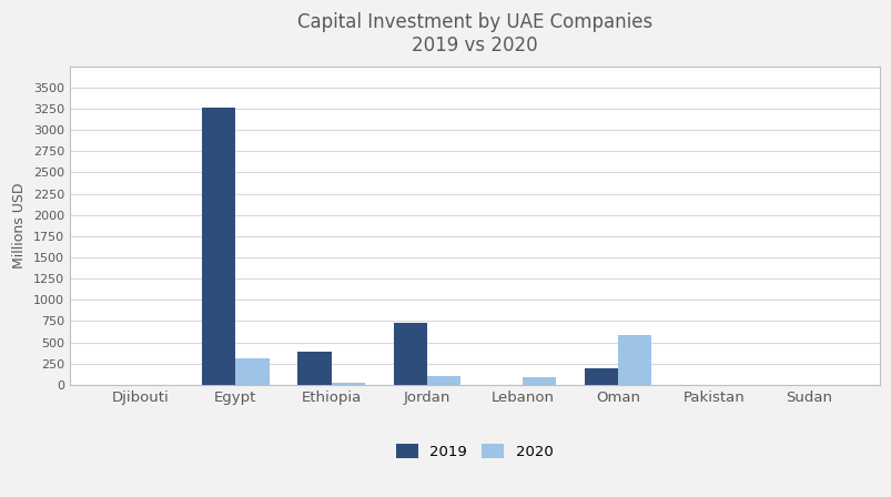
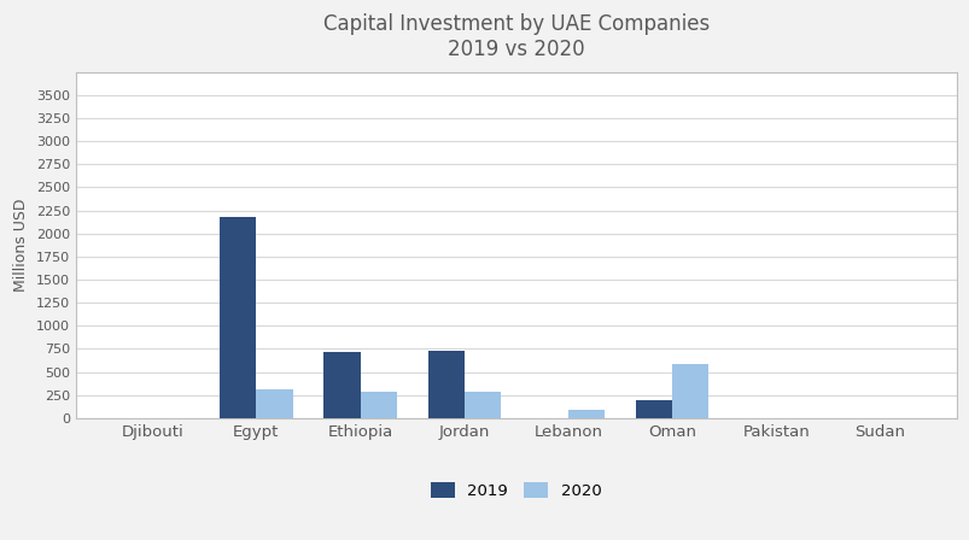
2019/Egypt: 3270 -> 2180
2019/Ethiopia: 390 -> 720
2020/Ethiopia: 20 -> 280
2020/Jordan: 100 -> 280
